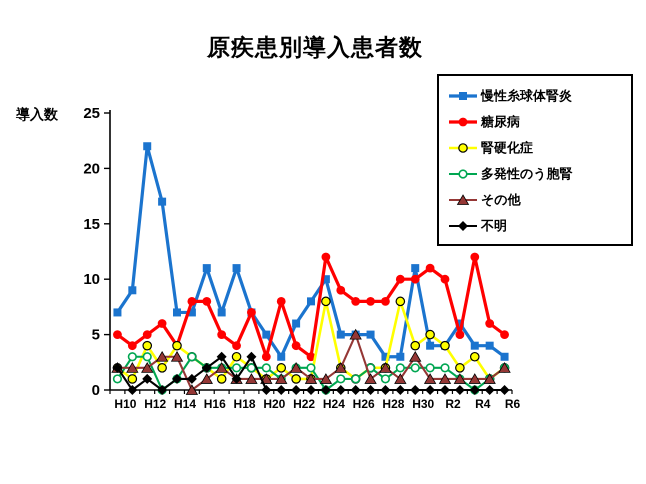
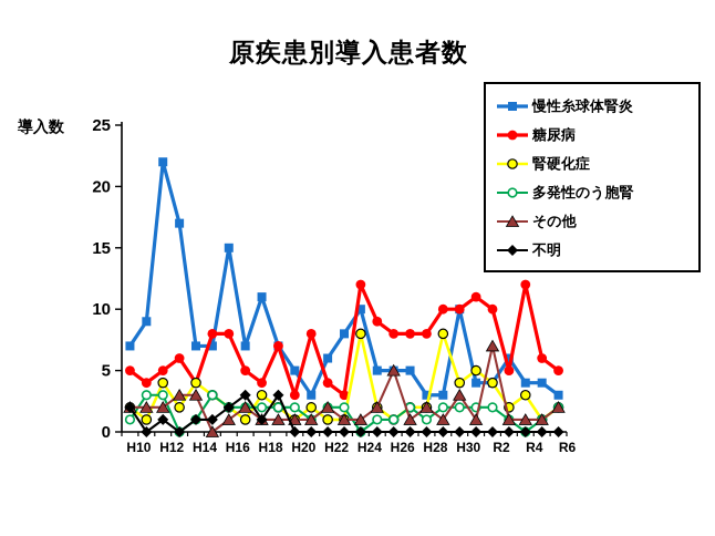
慢性糸球体腎炎/H16: 11 -> 15
慢性糸球体腎炎/H30: 11 -> 10
その他/R2: 1 -> 7
